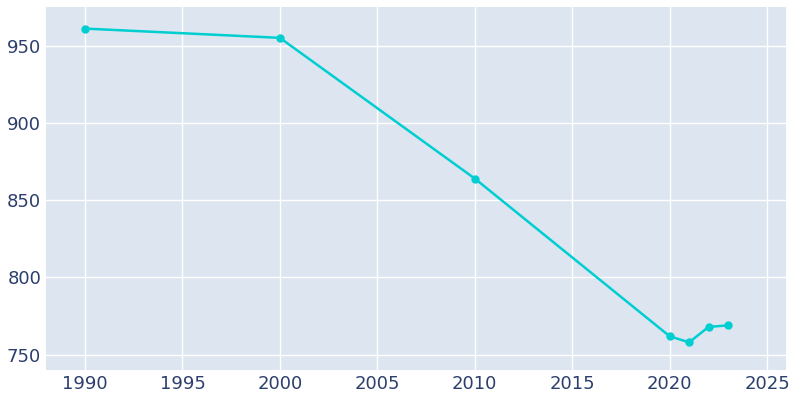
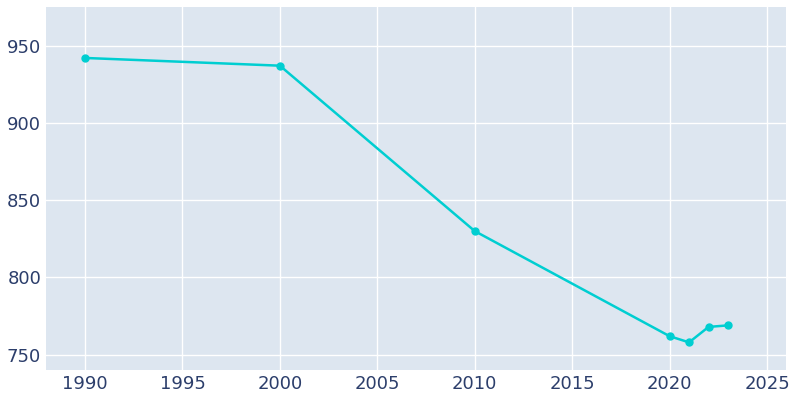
1990: 961 -> 942
2000: 955 -> 937
2010: 864 -> 830
